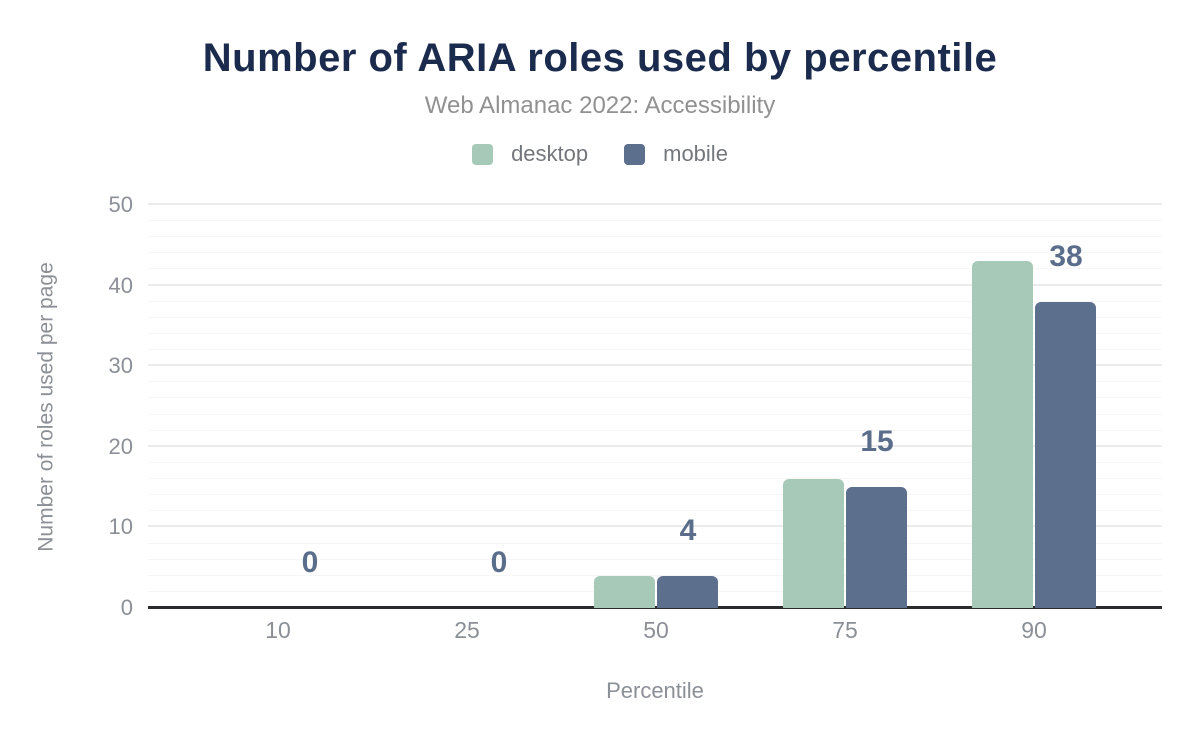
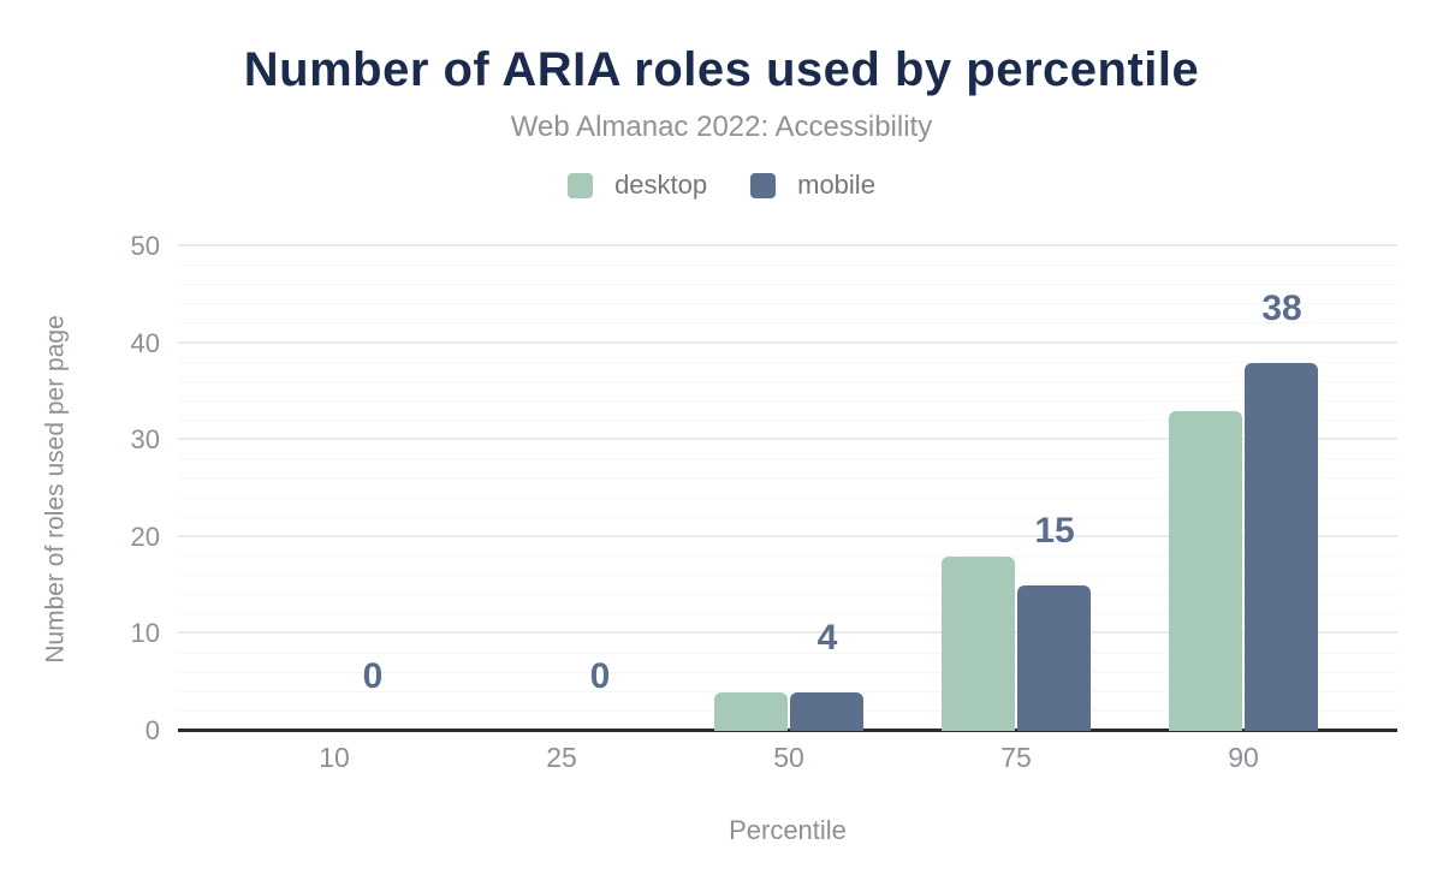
desktop/75: 16 -> 18
desktop/90: 43 -> 33
